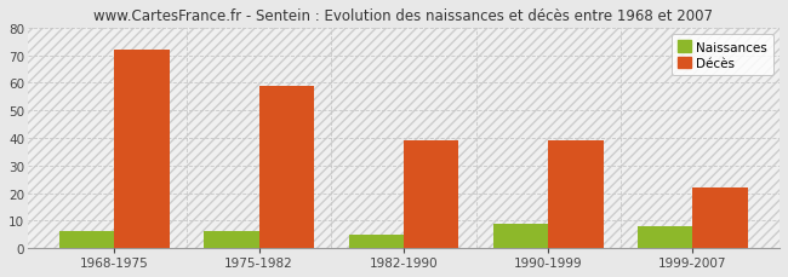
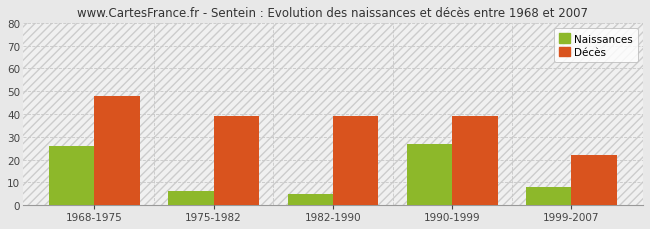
Naissances/1968-1975: 6 -> 26
Décès/1968-1975: 72 -> 48
Décès/1975-1982: 59 -> 39
Naissances/1990-1999: 9 -> 27
